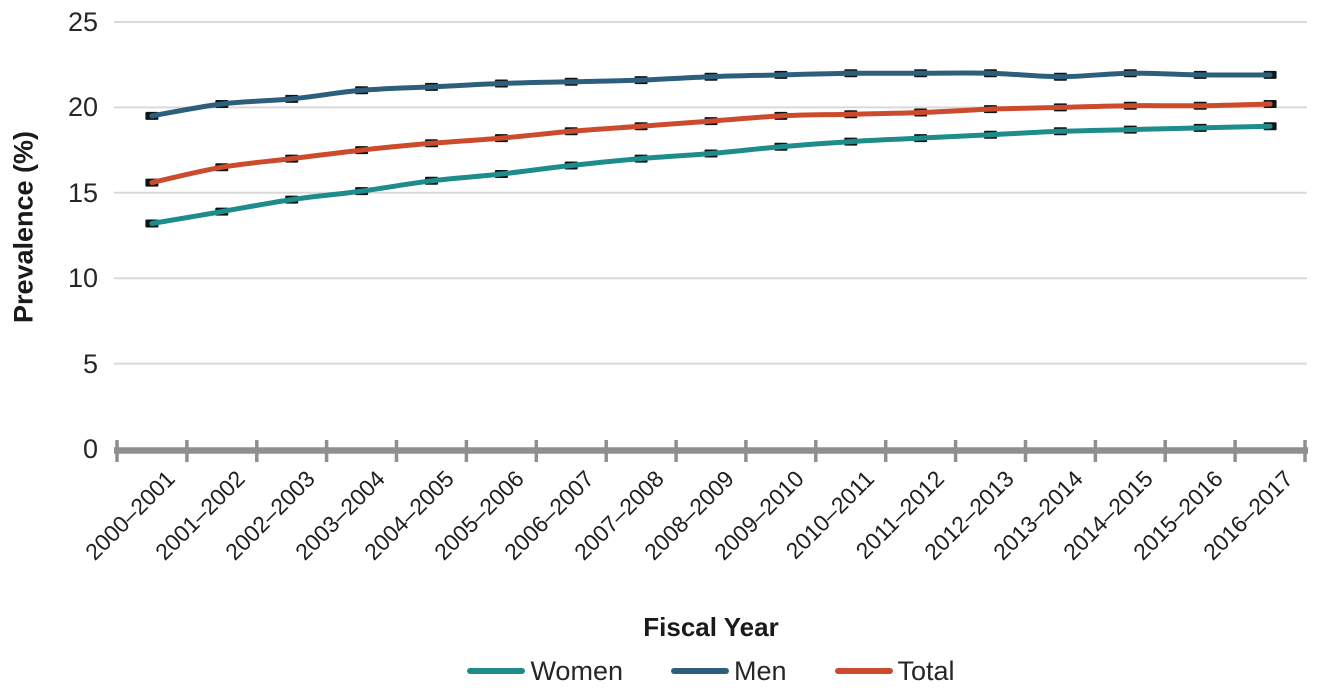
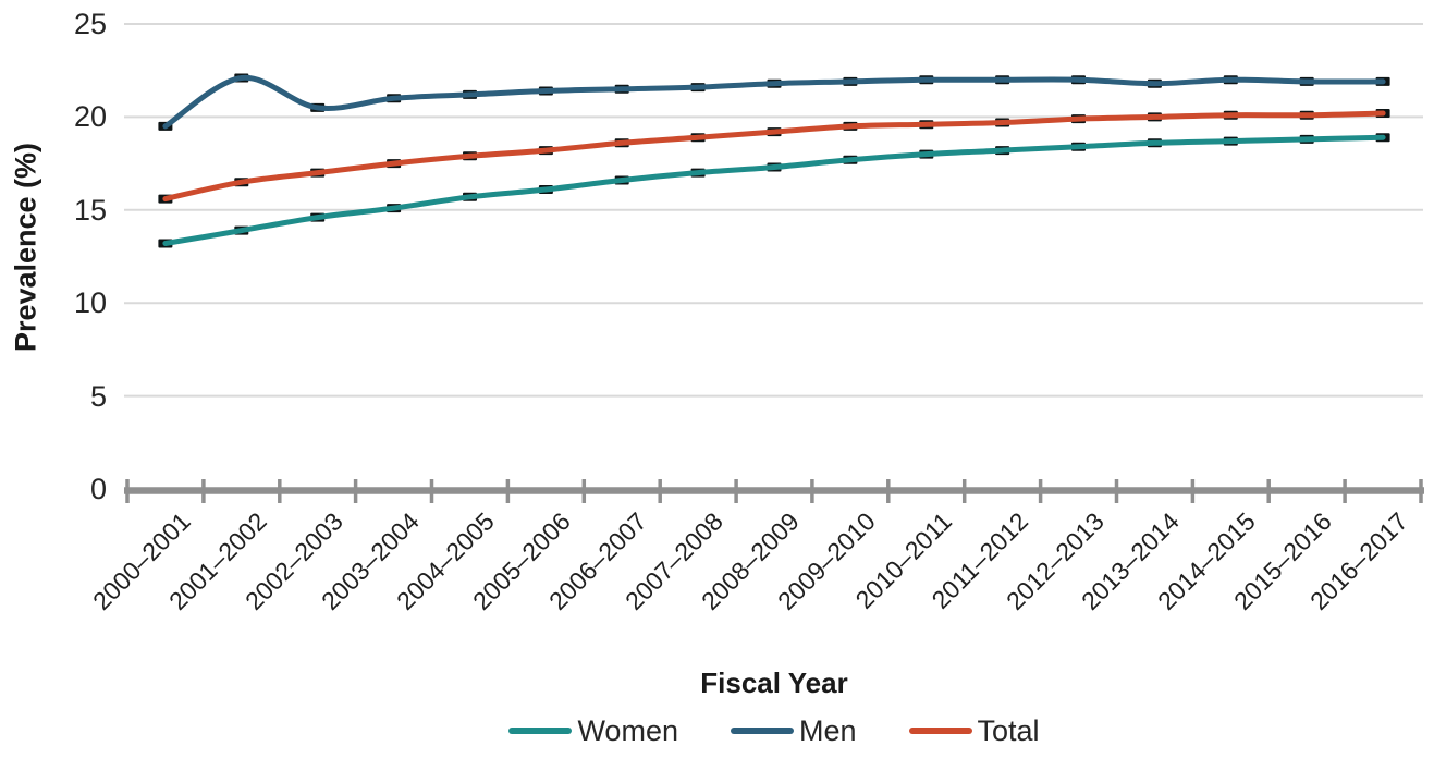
Men/2001–2002: 20.2 -> 22.1
